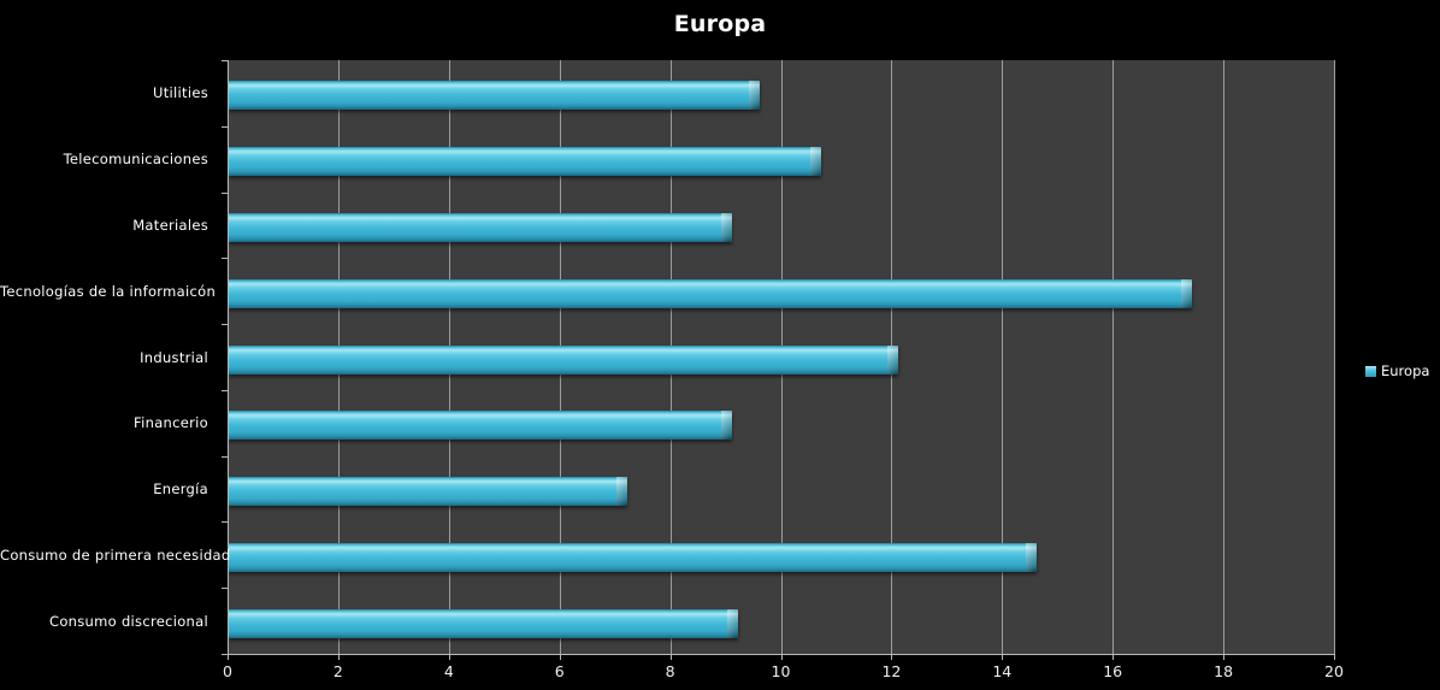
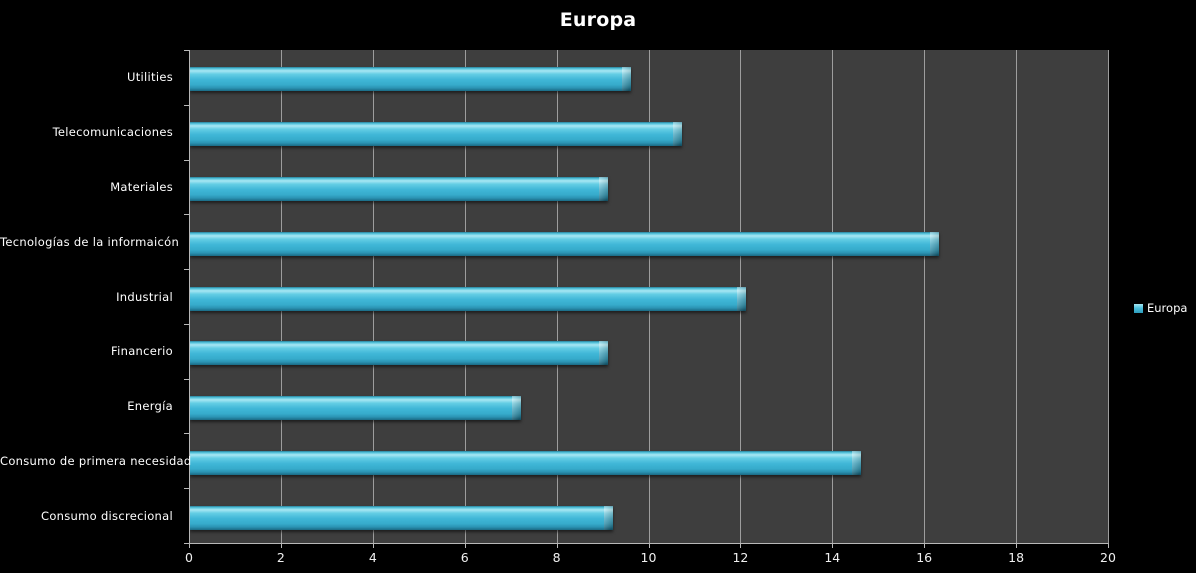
Tecnologías de la informaicón: 17.4 -> 16.3
